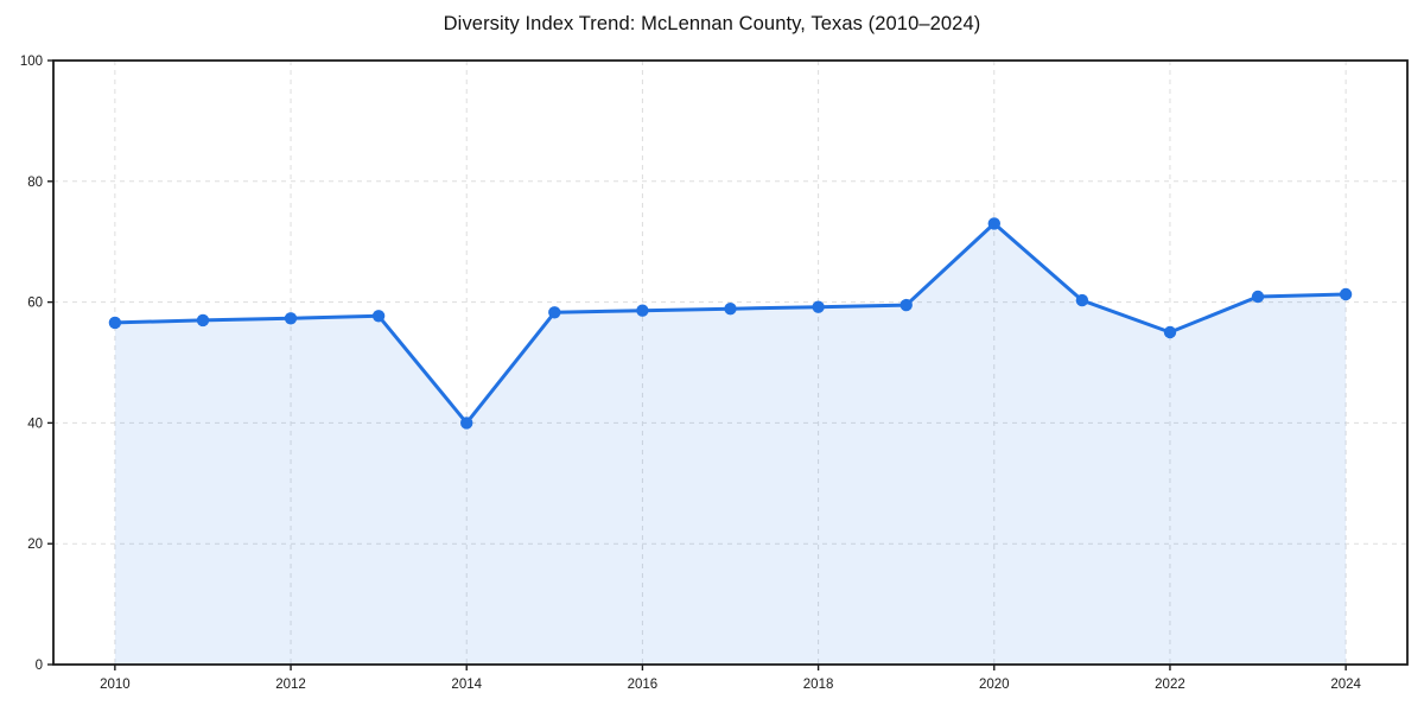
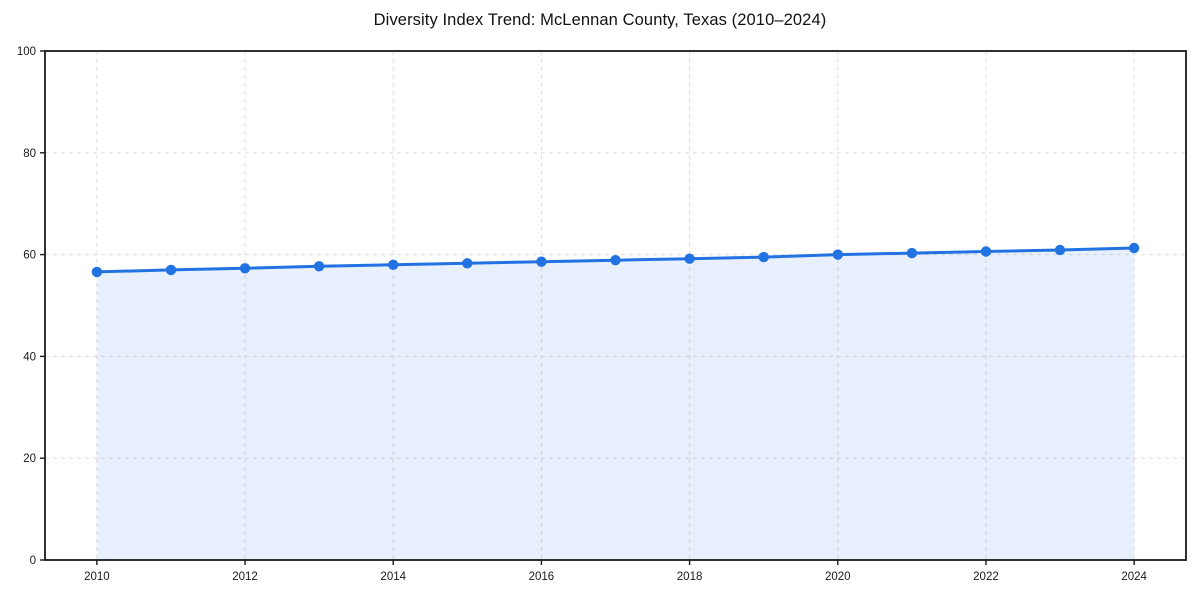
2014: 40 -> 58
2020: 73 -> 60
2022: 55 -> 61
